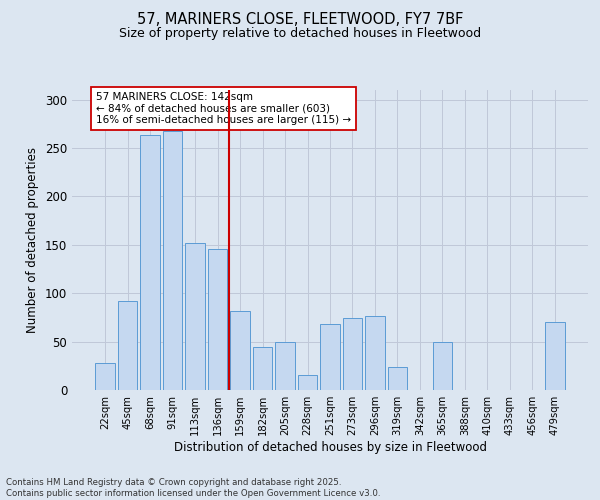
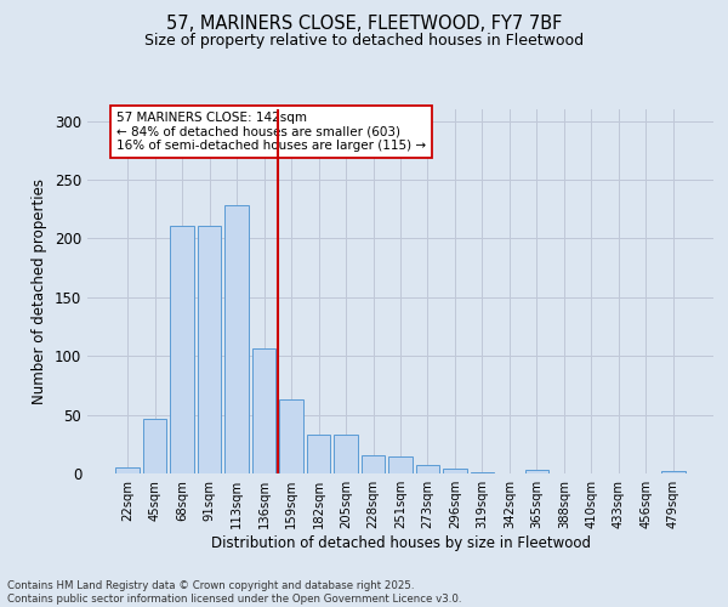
22sqm: 28 -> 5
45sqm: 92 -> 46
68sqm: 264 -> 211
91sqm: 268 -> 211
113sqm: 152 -> 228
136sqm: 146 -> 106
159sqm: 82 -> 63
182sqm: 44 -> 33
205sqm: 50 -> 33
251sqm: 68 -> 14
273sqm: 74 -> 7
296sqm: 76 -> 4
319sqm: 24 -> 1
365sqm: 50 -> 3
479sqm: 70 -> 2
